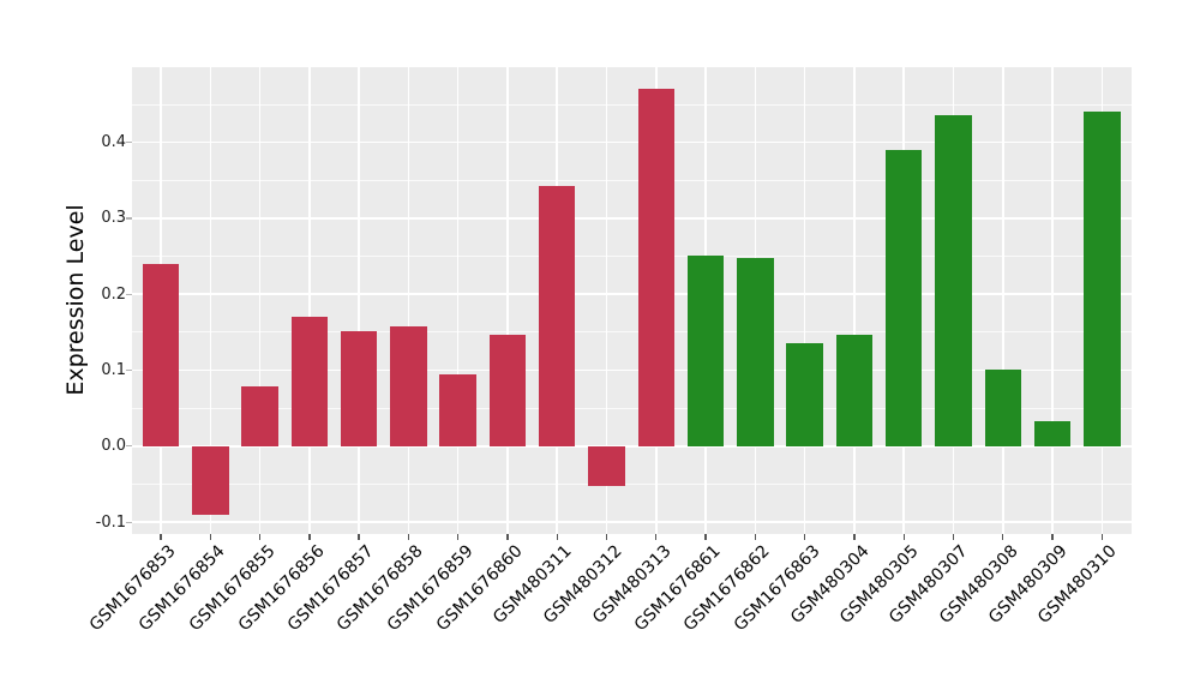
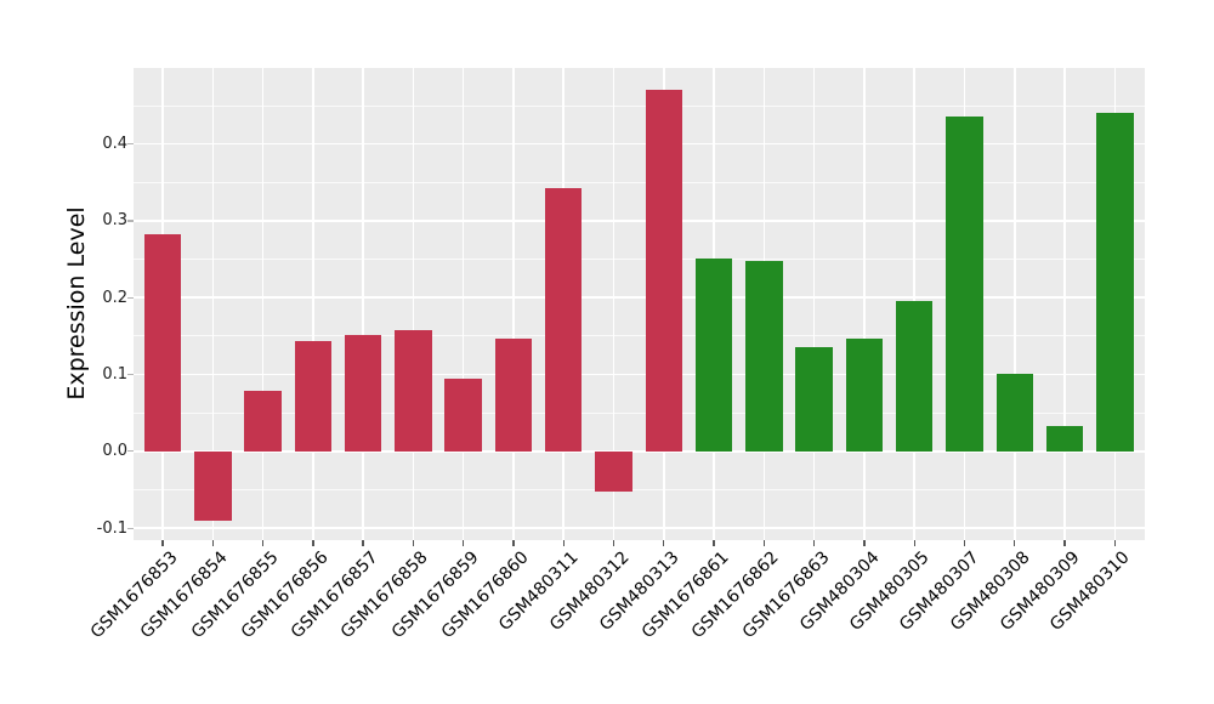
GSM1676853: 0.24 -> 0.28
GSM1676856: 0.17 -> 0.14
GSM480305: 0.39 -> 0.20
